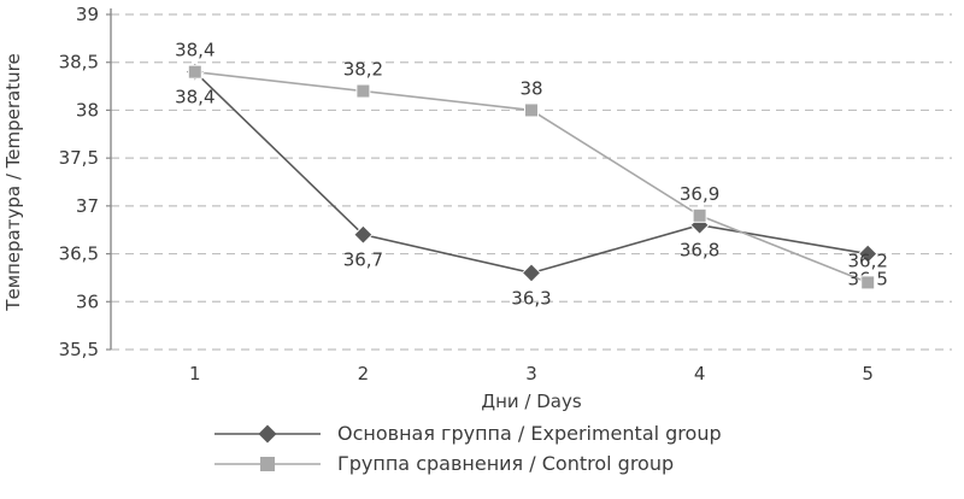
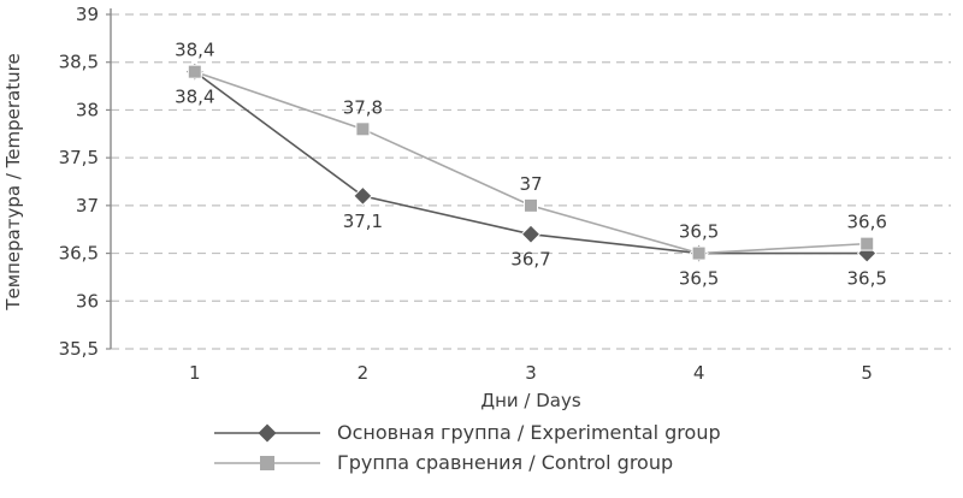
Основная группа / Experimental group/2: 36,7 -> 37,1
Группа сравнения / Control group/2: 38,2 -> 37,8
Основная группа / Experimental group/3: 36,3 -> 36,7
Группа сравнения / Control group/3: 38 -> 37
Основная группа / Experimental group/4: 36,8 -> 36,5
Группа сравнения / Control group/4: 36,9 -> 36,5
Группа сравнения / Control group/5: 36,2 -> 36,6
